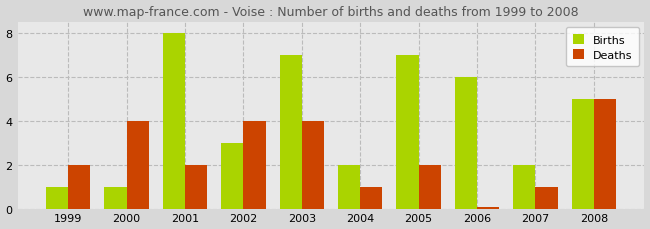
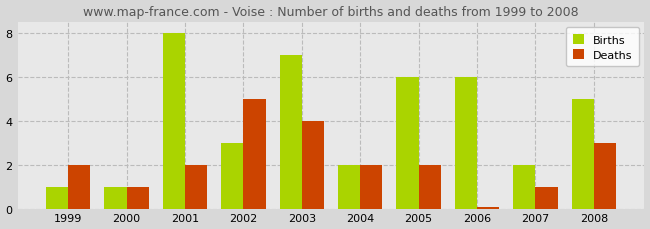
Deaths/2000: 4.00 -> 1.00
Deaths/2002: 4.00 -> 5.00
Deaths/2004: 1.00 -> 2.00
Births/2005: 7 -> 6
Deaths/2008: 5.00 -> 3.00
